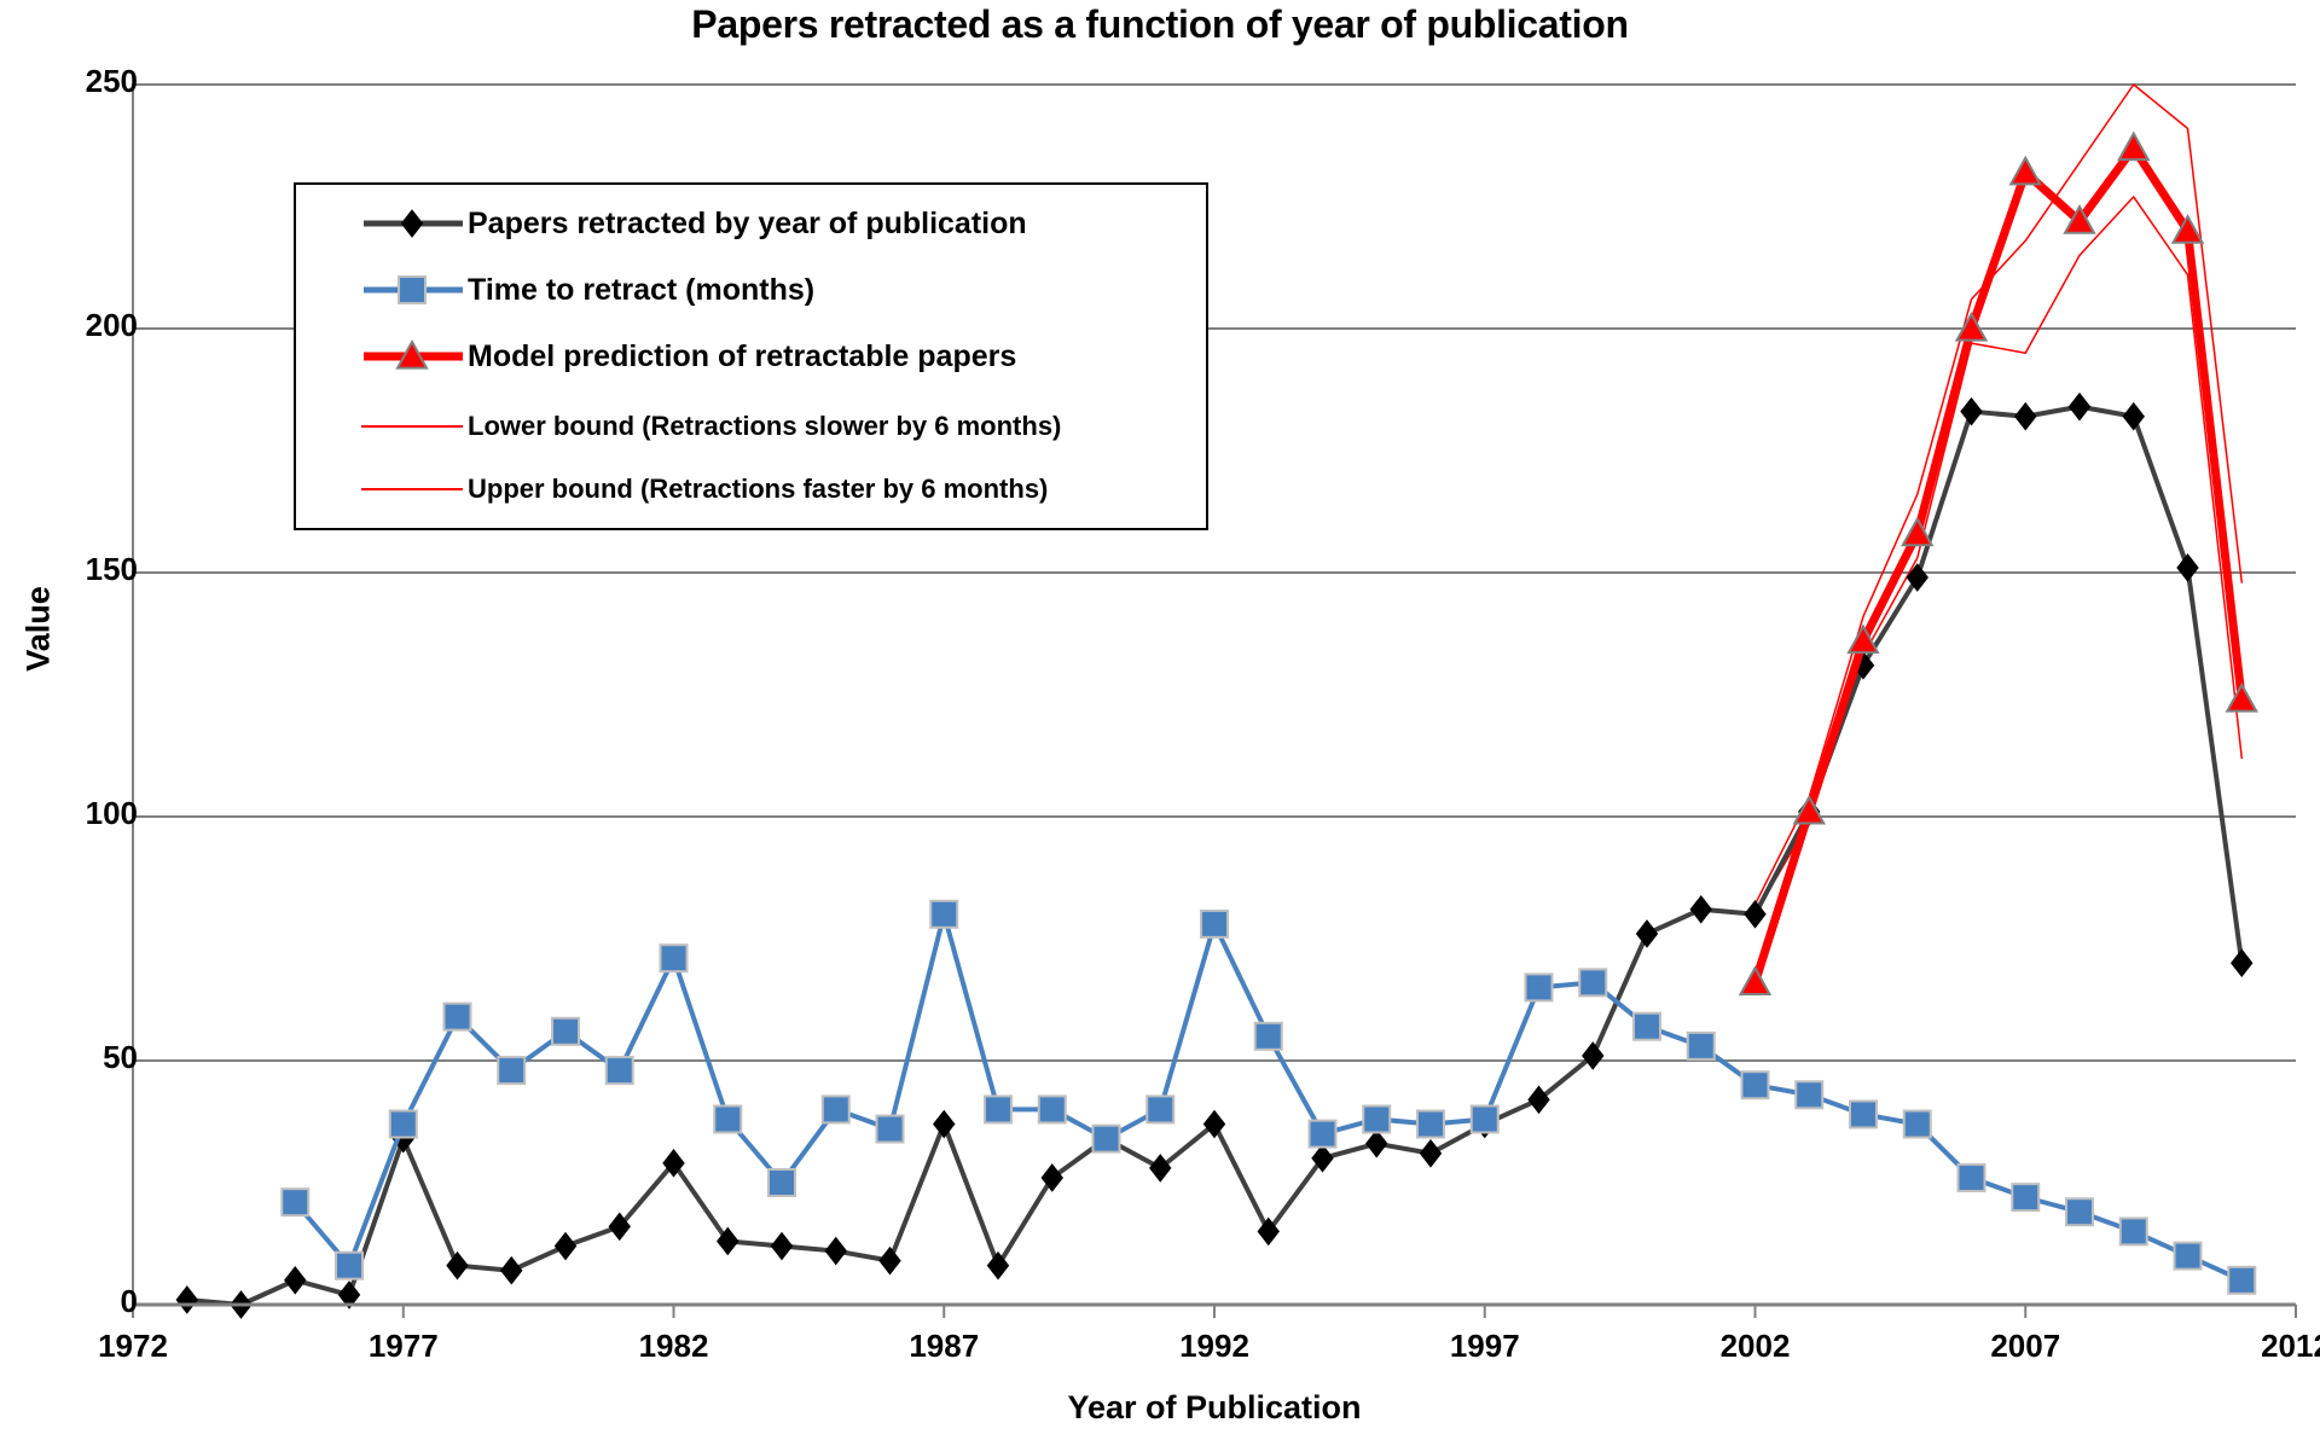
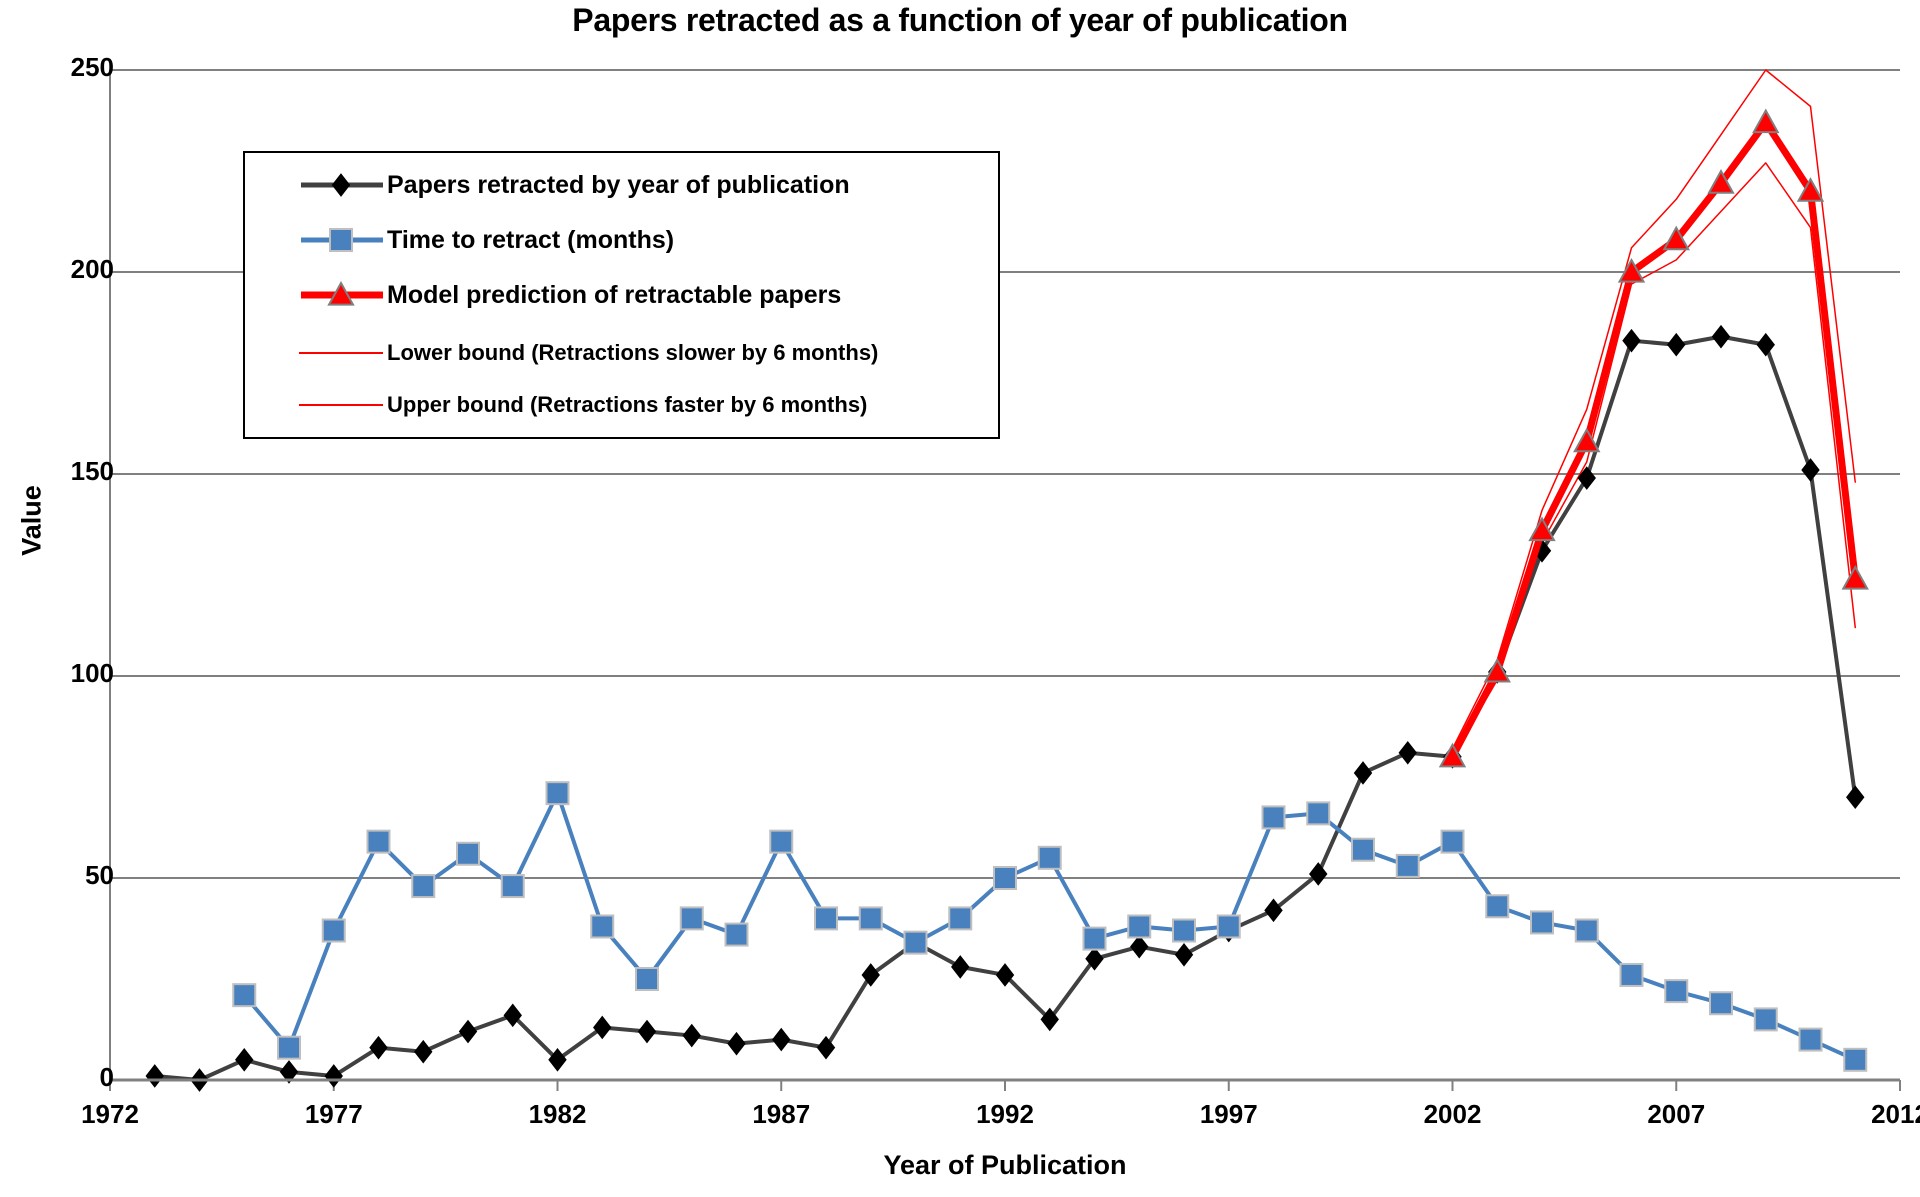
Papers retracted by year of publication/1977: 34 -> 1
Papers retracted by year of publication/1982: 29 -> 5
Papers retracted by year of publication/1987: 37 -> 10
Time to retract (months)/1987: 80 -> 59
Papers retracted by year of publication/1992: 37 -> 26
Time to retract (months)/1992: 78 -> 50
Time to retract (months)/2002: 45 -> 59
Model prediction of retractable papers/2002: 66 -> 80
Model prediction of retractable papers/2007: 232 -> 208
Lower bound (Retractions slower by 6 months)/2007: 195 -> 203
